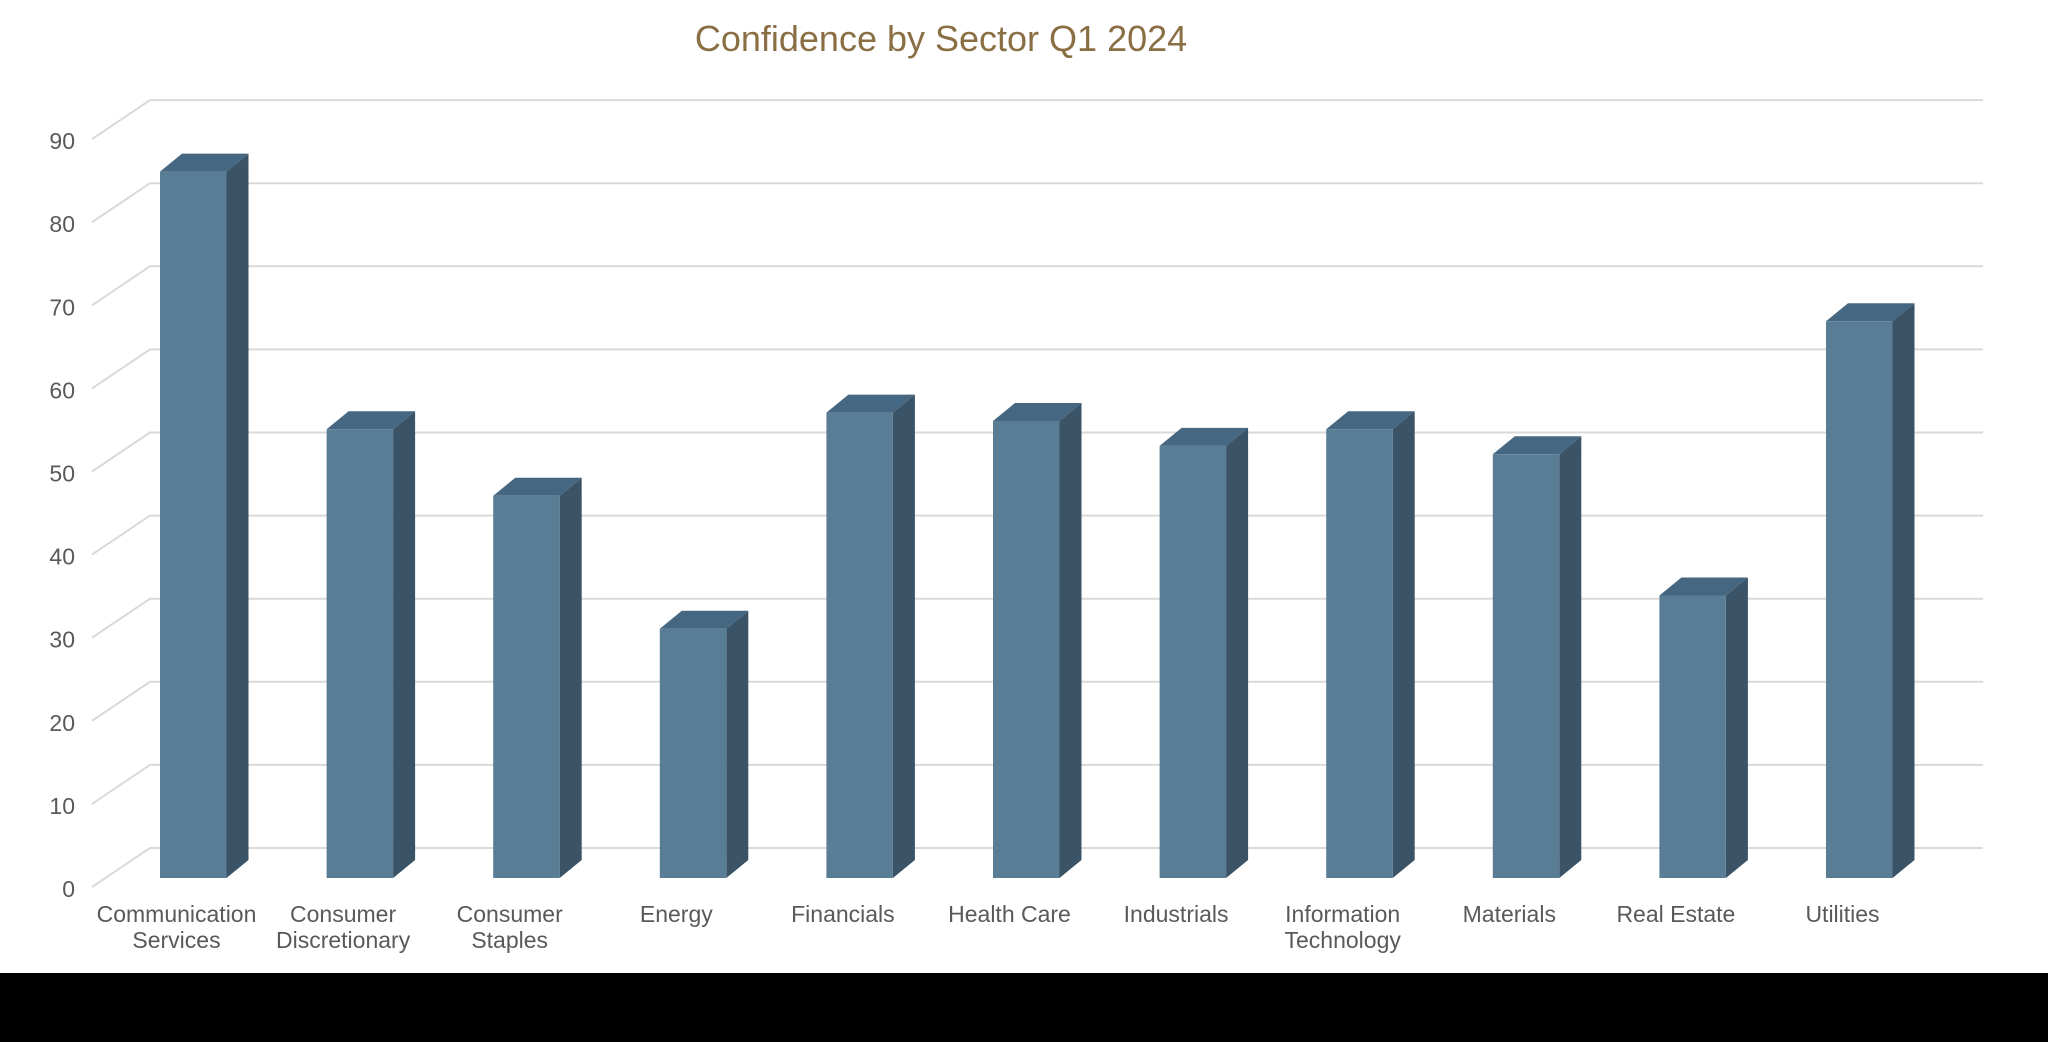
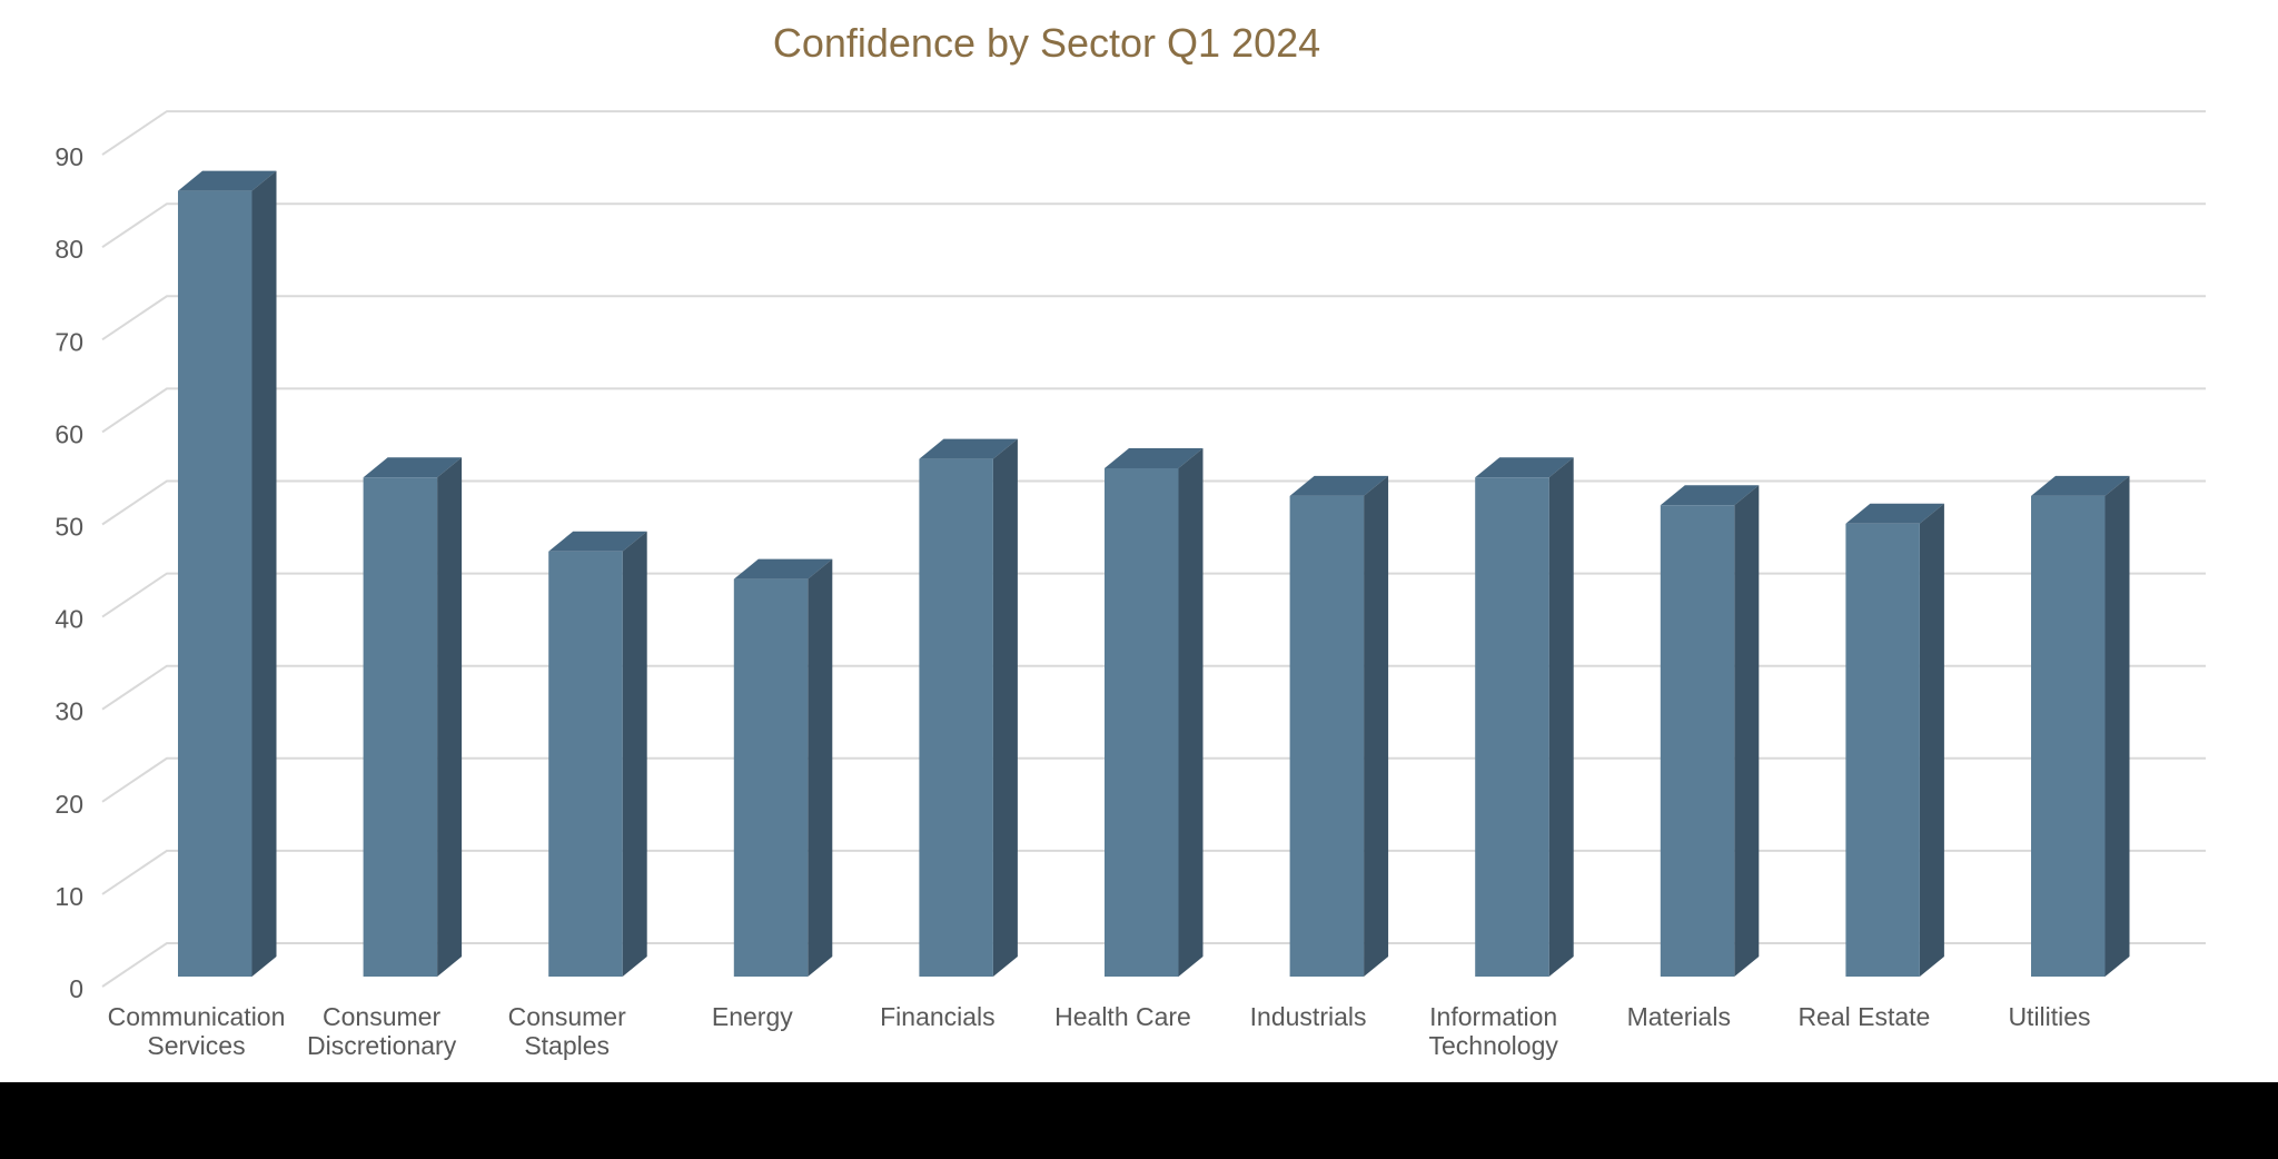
Energy: 30 -> 43
Real Estate: 34 -> 49
Utilities: 67 -> 52
